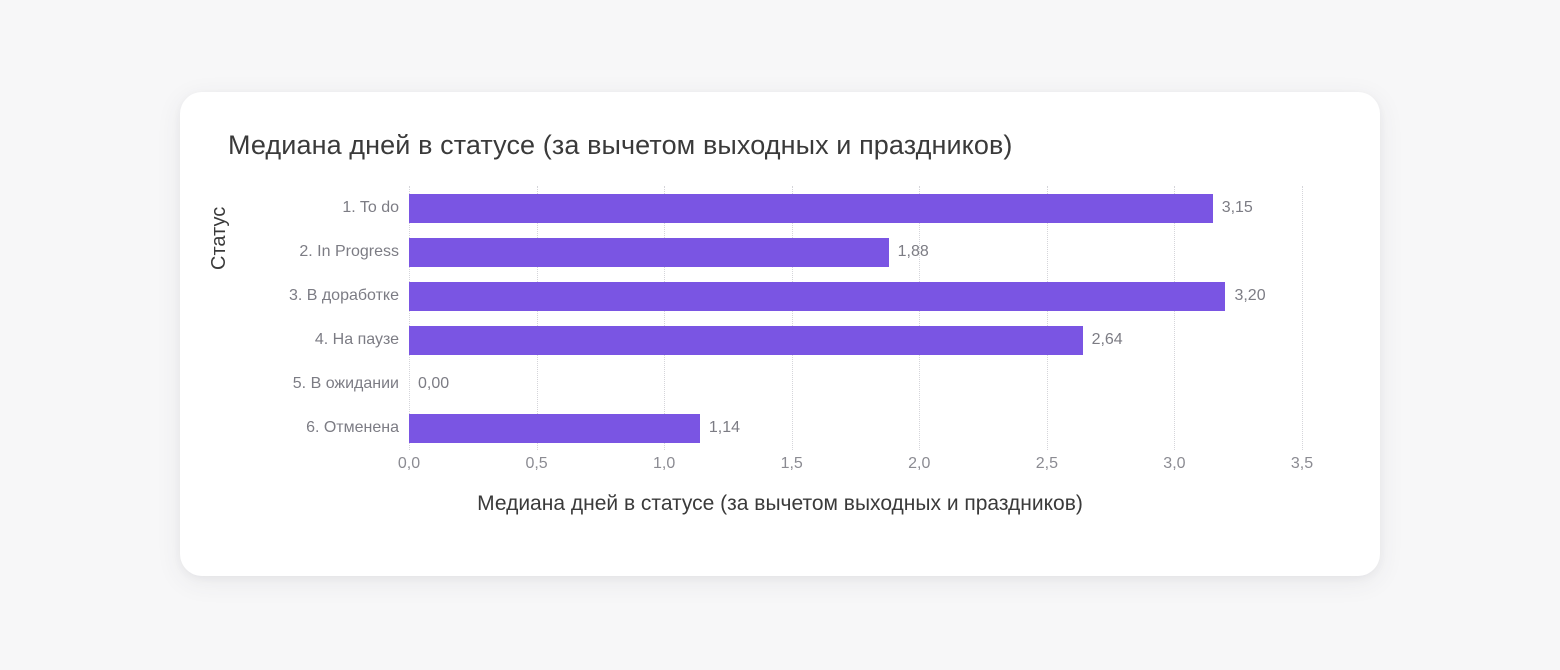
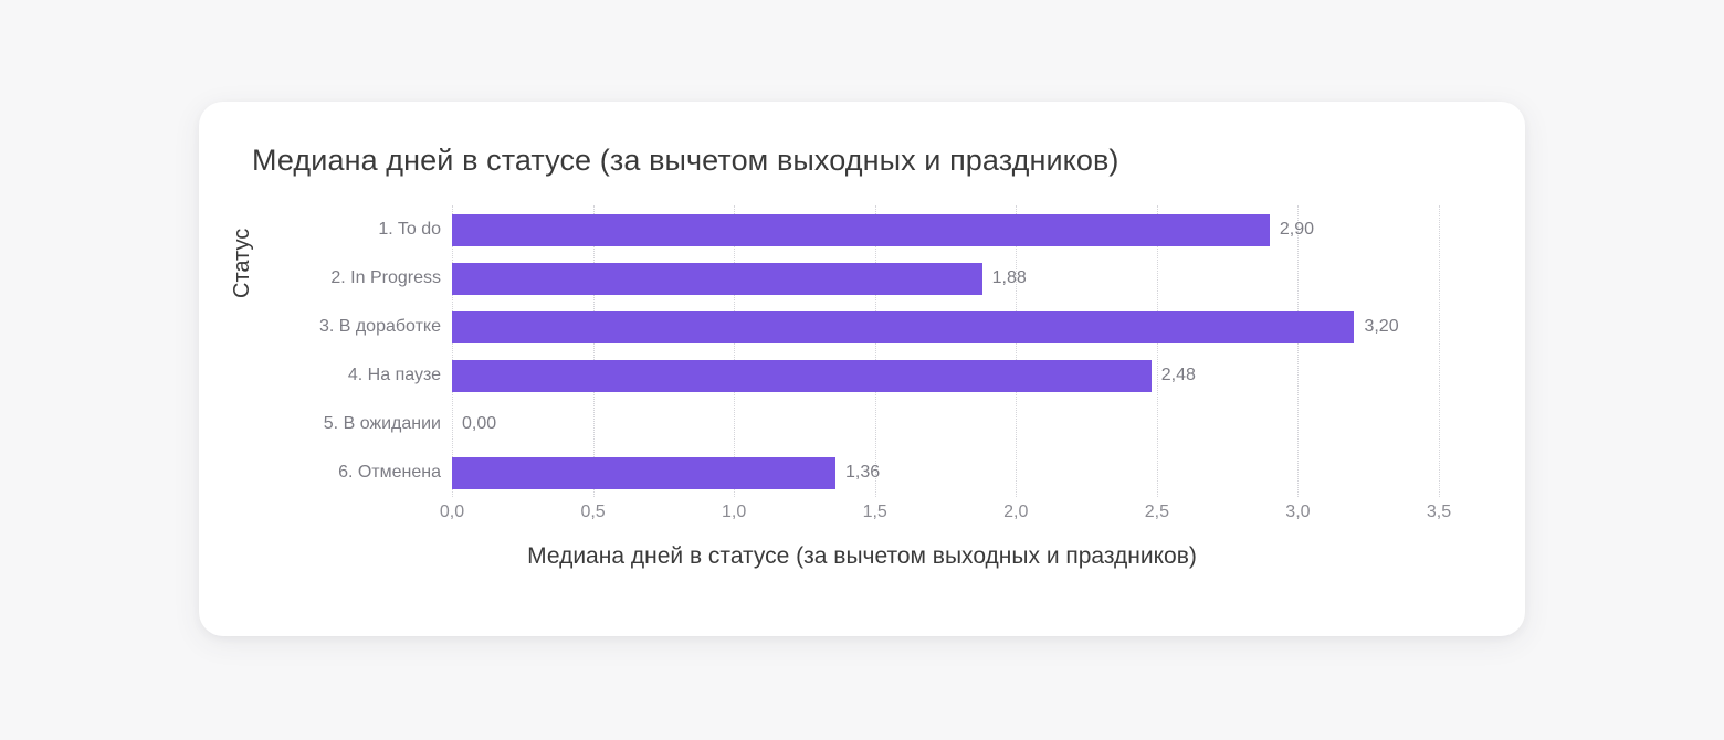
1. To do: 3,15 -> 2,90
4. На паузе: 2,64 -> 2,48
6. Отменена: 1,14 -> 1,36
